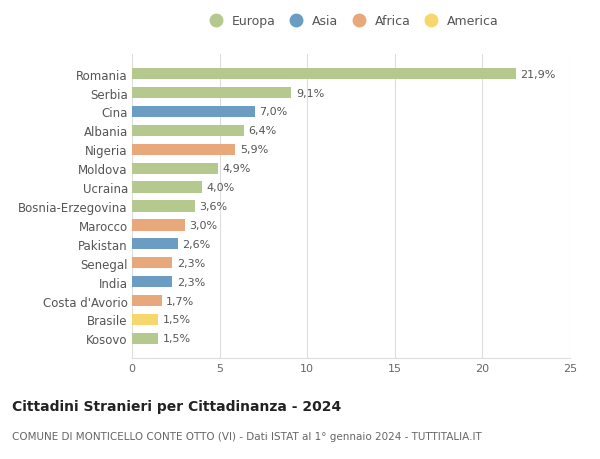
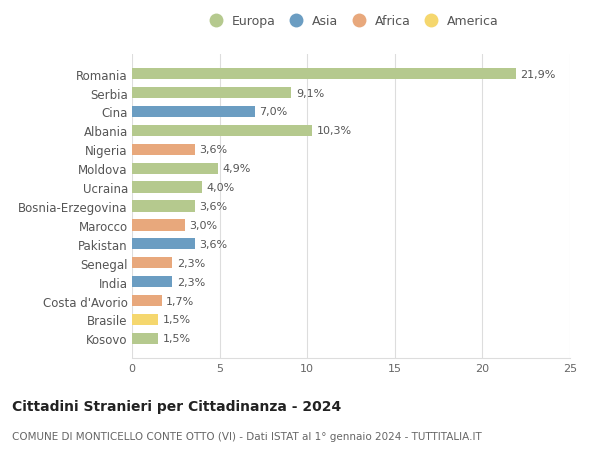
Albania: 6,4% -> 10,3%
Nigeria: 5,9% -> 3,6%
Pakistan: 2,6% -> 3,6%
